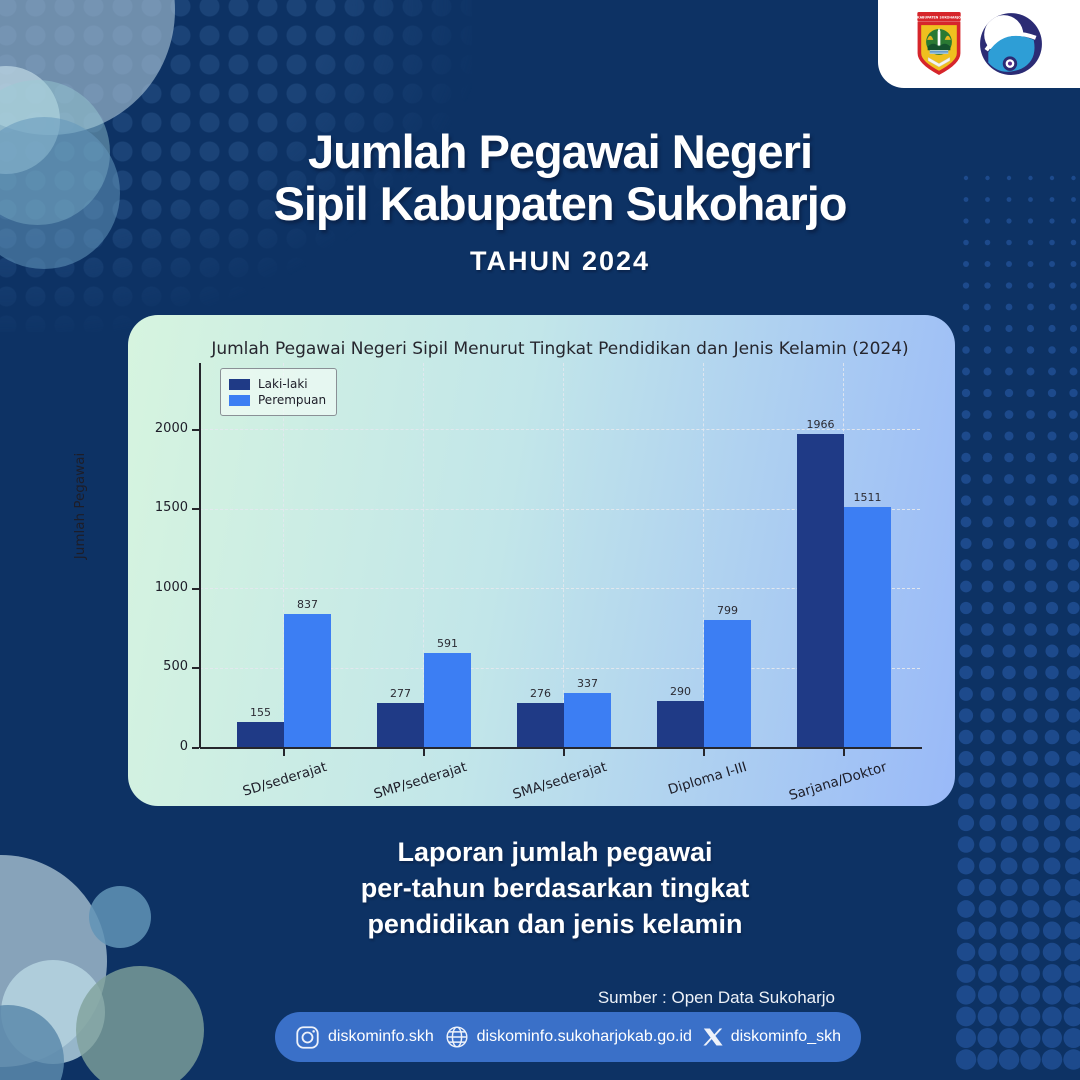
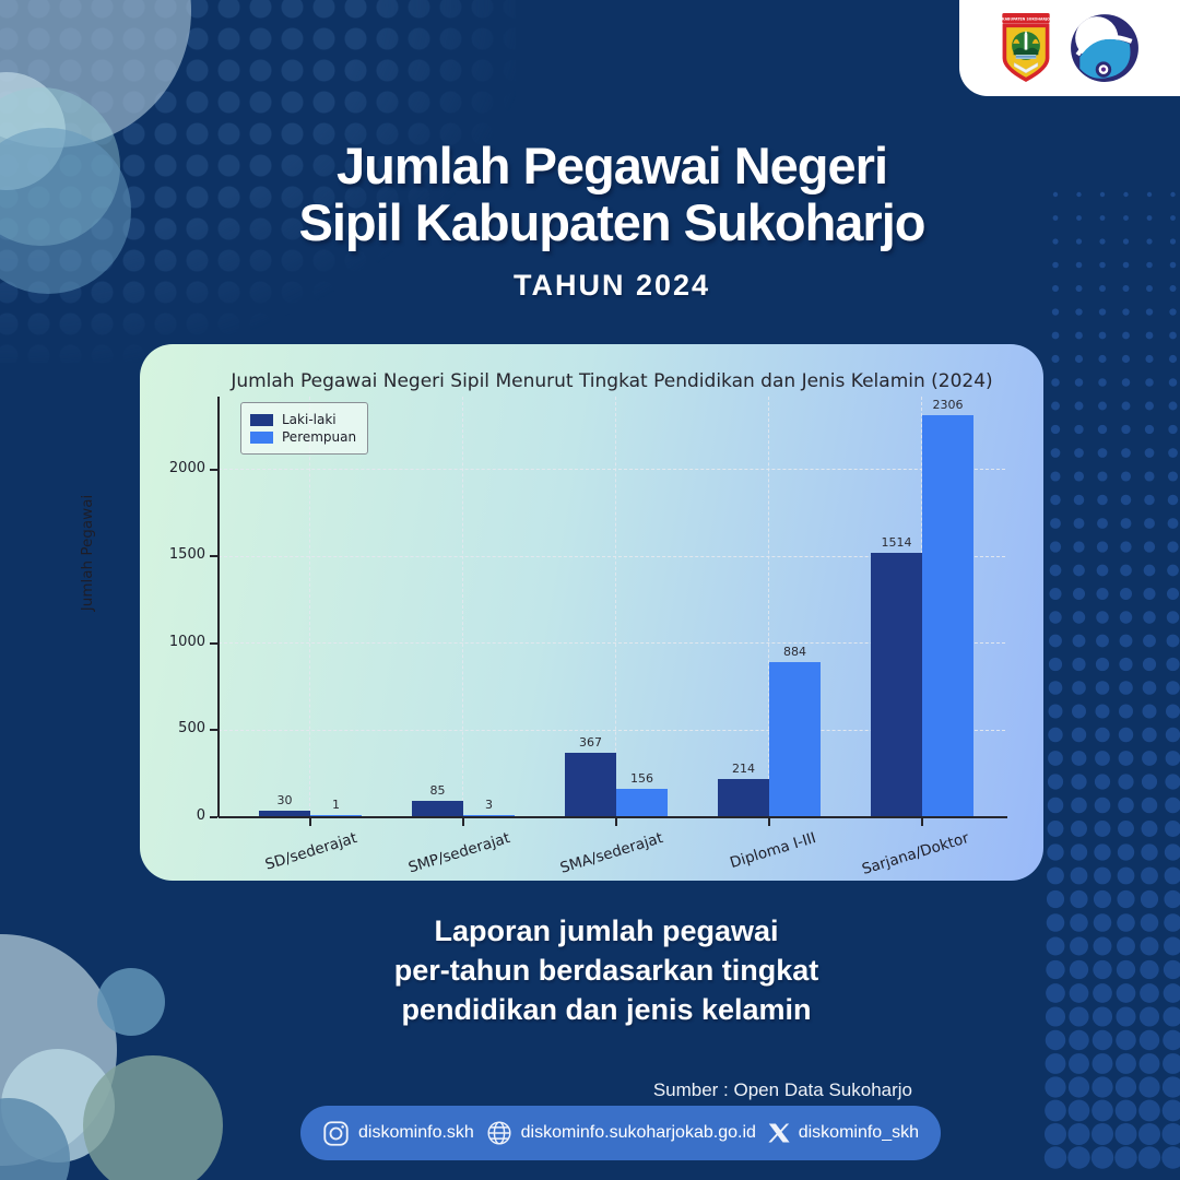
Laki-laki/SD/sederajat: 155 -> 30
Perempuan/SD/sederajat: 837 -> 1
Laki-laki/SMP/sederajat: 277 -> 85
Perempuan/SMP/sederajat: 591 -> 3
Laki-laki/SMA/sederajat: 276 -> 367
Perempuan/SMA/sederajat: 337 -> 156
Laki-laki/Diploma I-III: 290 -> 214
Perempuan/Diploma I-III: 799 -> 884
Laki-laki/Sarjana/Doktor: 1966 -> 1514
Perempuan/Sarjana/Doktor: 1511 -> 2306
